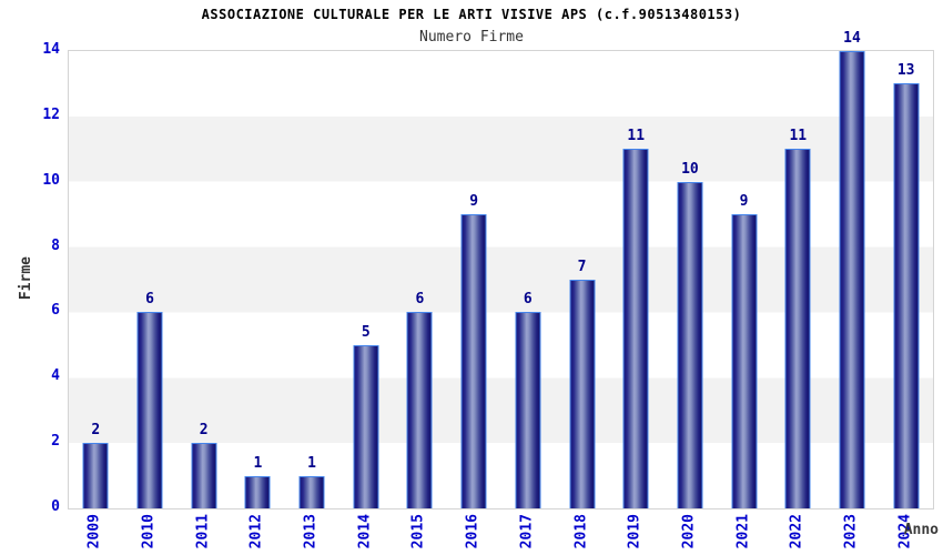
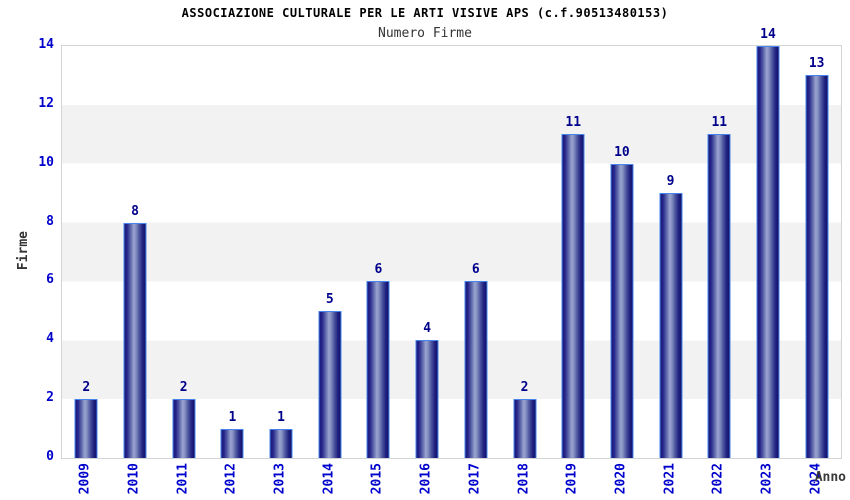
2010: 6 -> 8
2016: 9 -> 4
2018: 7 -> 2
